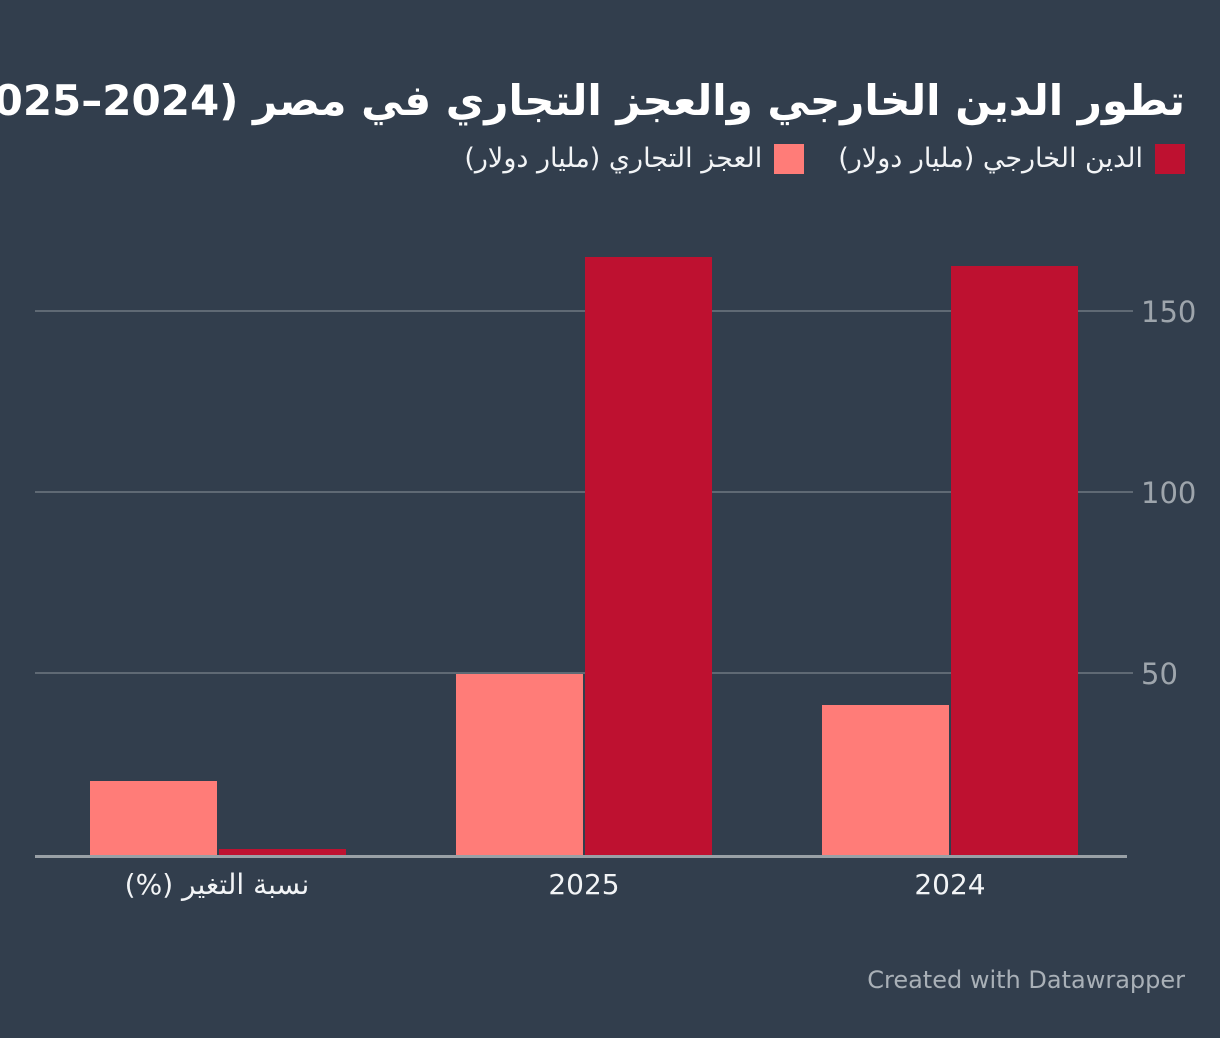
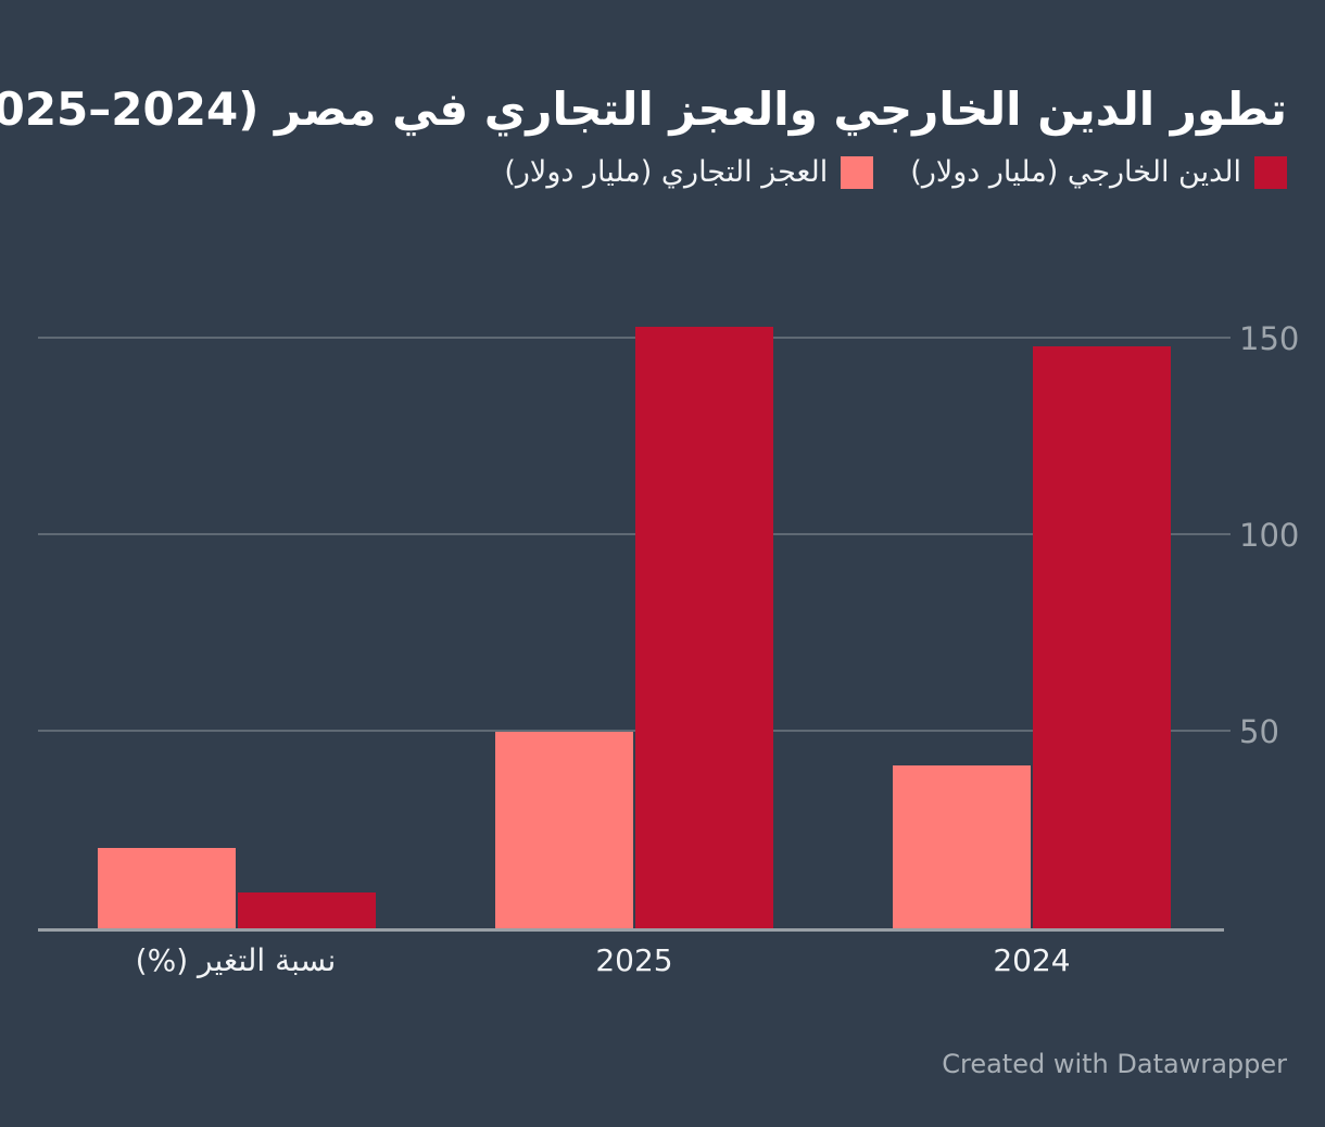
الدين الخارجي (مليار دولار)/نسبة التغير (%): 2 -> 9
الدين الخارجي (مليار دولار)/2025: 165 -> 153
الدين الخارجي (مليار دولار)/2024: 163 -> 148
